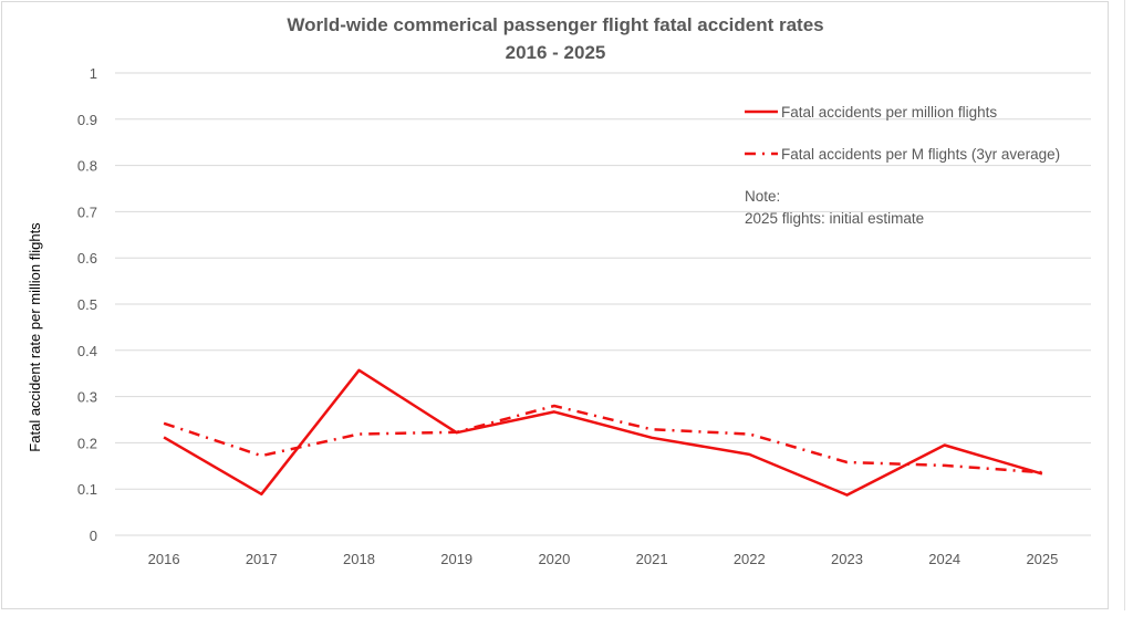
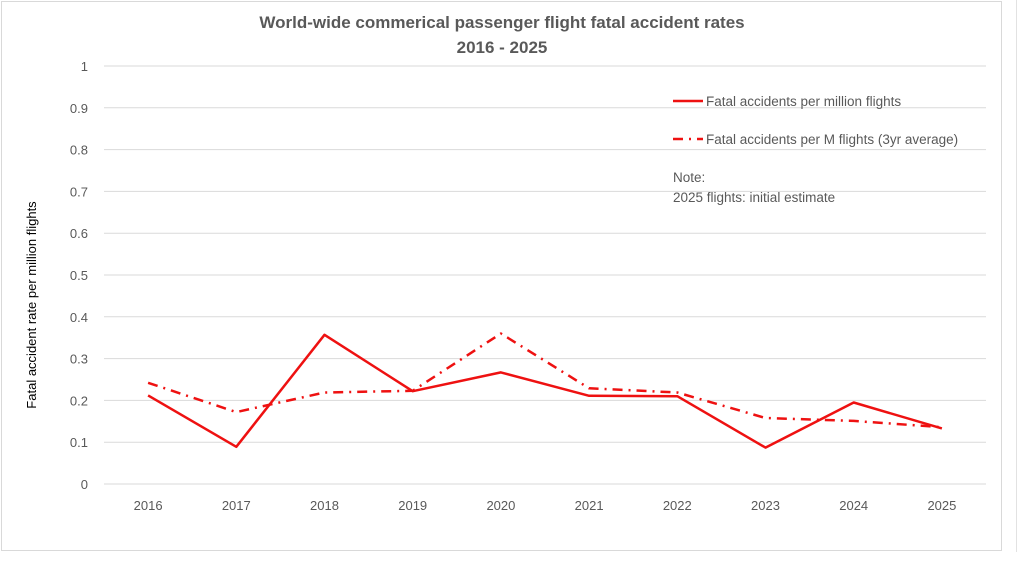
Fatal accidents per M flights (3yr average)/2020: 0.28 -> 0.36
Fatal accidents per million flights/2022: 0.17 -> 0.21
